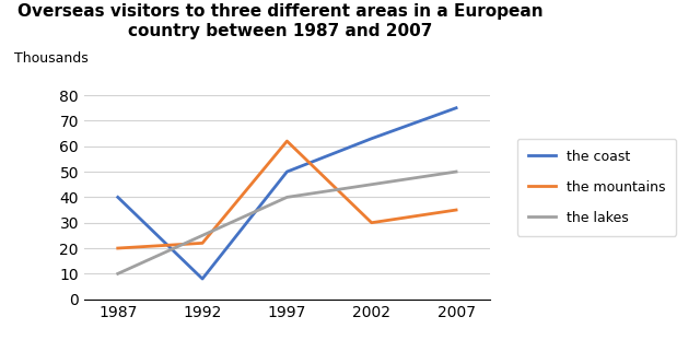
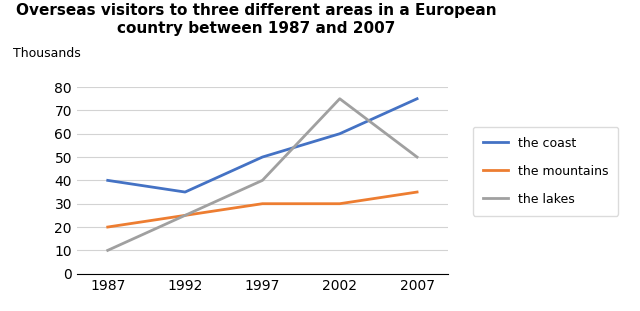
the coast/1992: 8 -> 35
the mountains/1992: 22 -> 25
the mountains/1997: 62 -> 30
the coast/2002: 63 -> 60
the lakes/2002: 45 -> 75
